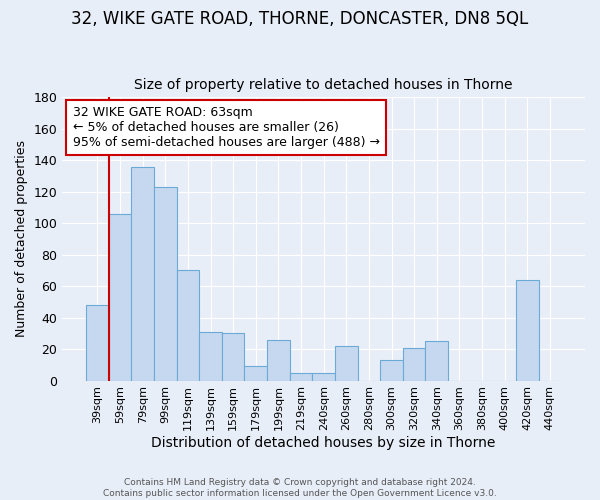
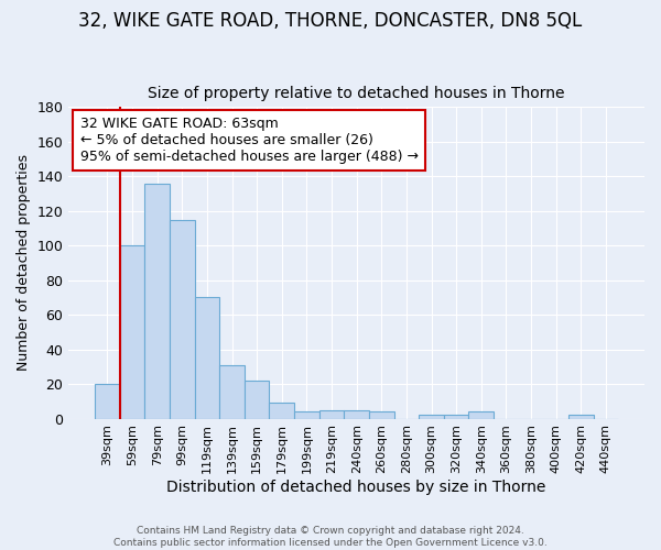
39sqm: 48 -> 20
59sqm: 106 -> 100
99sqm: 123 -> 115
159sqm: 30 -> 22
199sqm: 26 -> 4
260sqm: 22 -> 4
300sqm: 13 -> 2
320sqm: 21 -> 2
340sqm: 25 -> 4
420sqm: 64 -> 2
